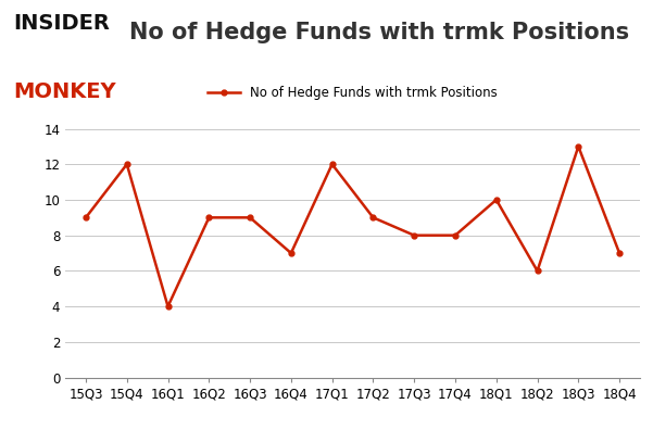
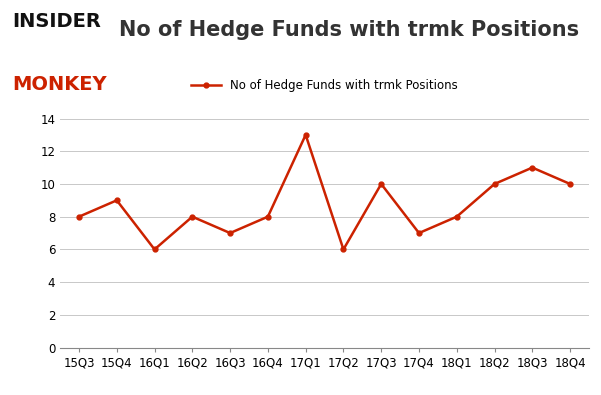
15Q3: 9 -> 8
15Q4: 12 -> 9
16Q1: 4 -> 6
16Q2: 9 -> 8
16Q3: 9 -> 7
16Q4: 7 -> 8
17Q1: 12 -> 13
17Q2: 9 -> 6
17Q3: 8 -> 10
17Q4: 8 -> 7
18Q1: 10 -> 8
18Q2: 6 -> 10
18Q3: 13 -> 11
18Q4: 7 -> 10
